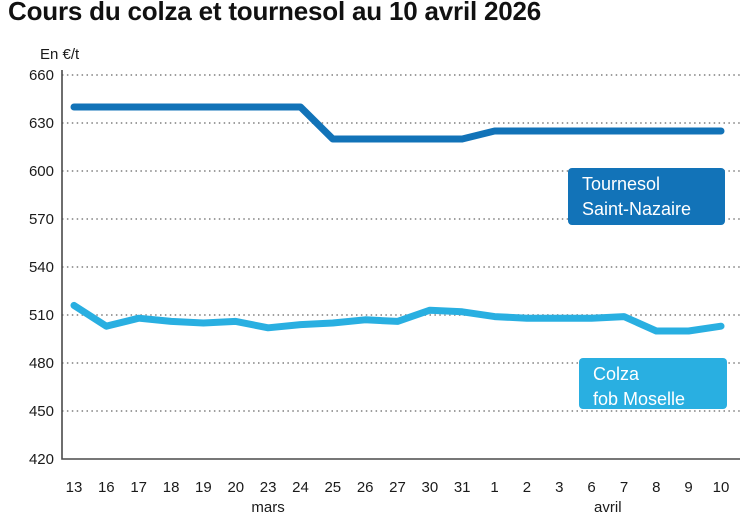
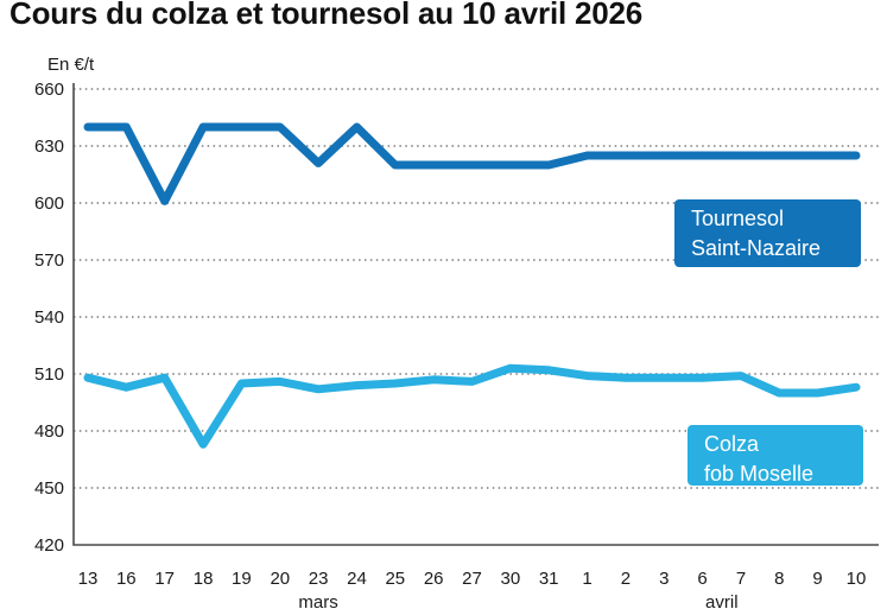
Colza fob Moselle/13: 516 -> 508
Tournesol Saint-Nazaire/17: 640 -> 601
Colza fob Moselle/18: 506 -> 473
Tournesol Saint-Nazaire/23: 640 -> 621
